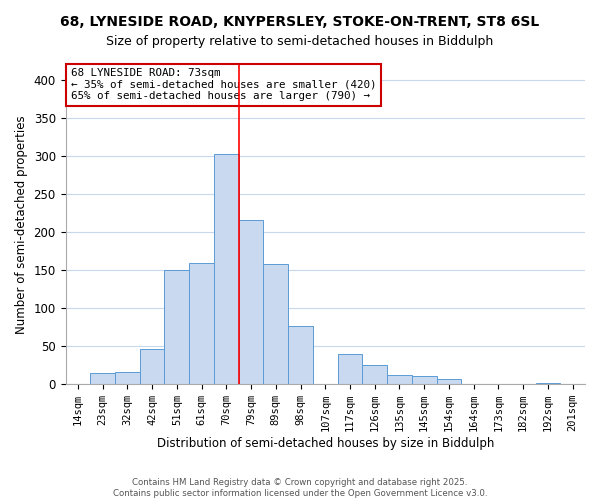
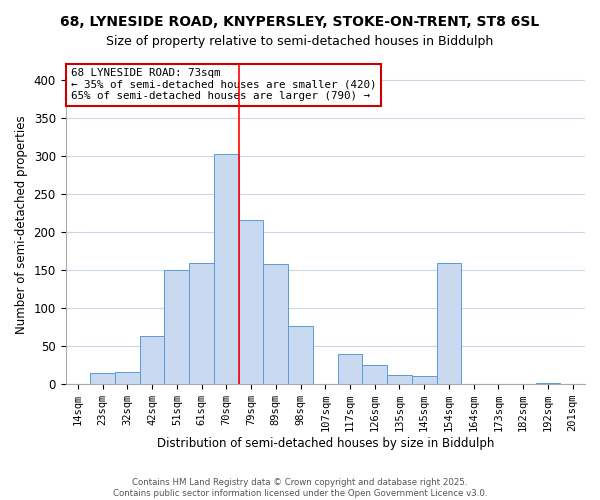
42sqm: 46 -> 64
154sqm: 7 -> 160
